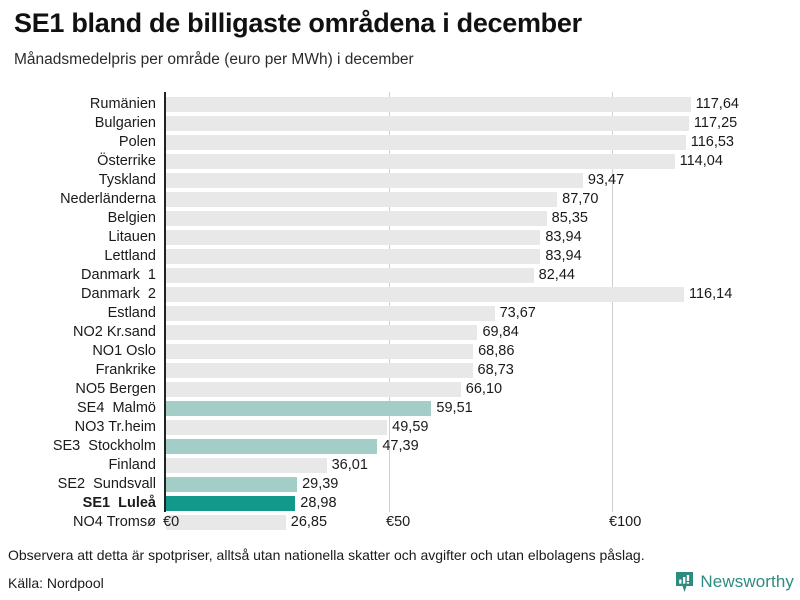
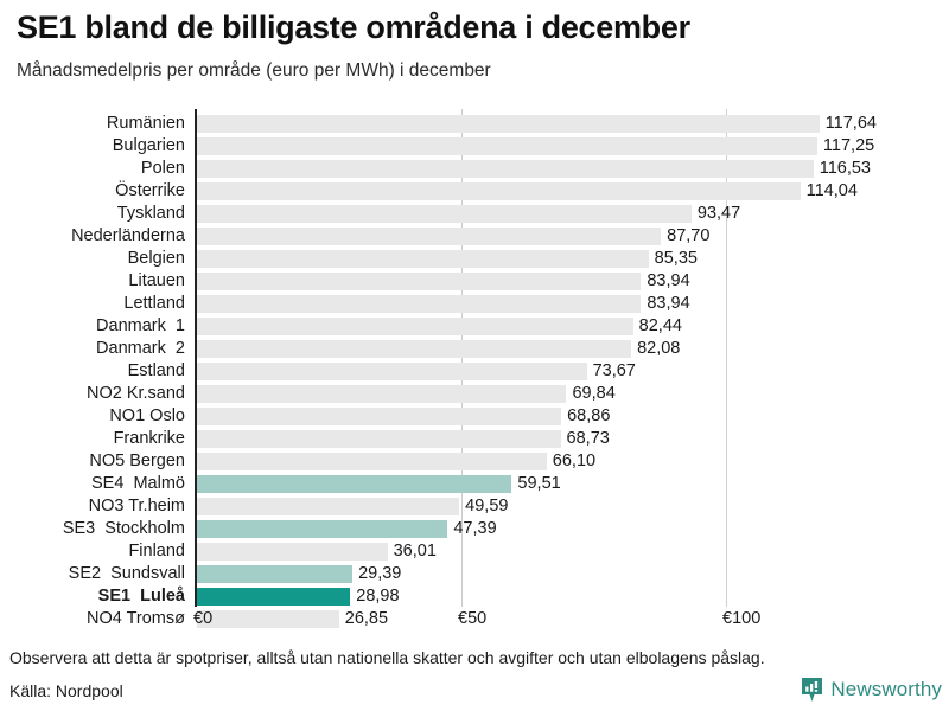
Danmark 2: 116,14 -> 82,08
